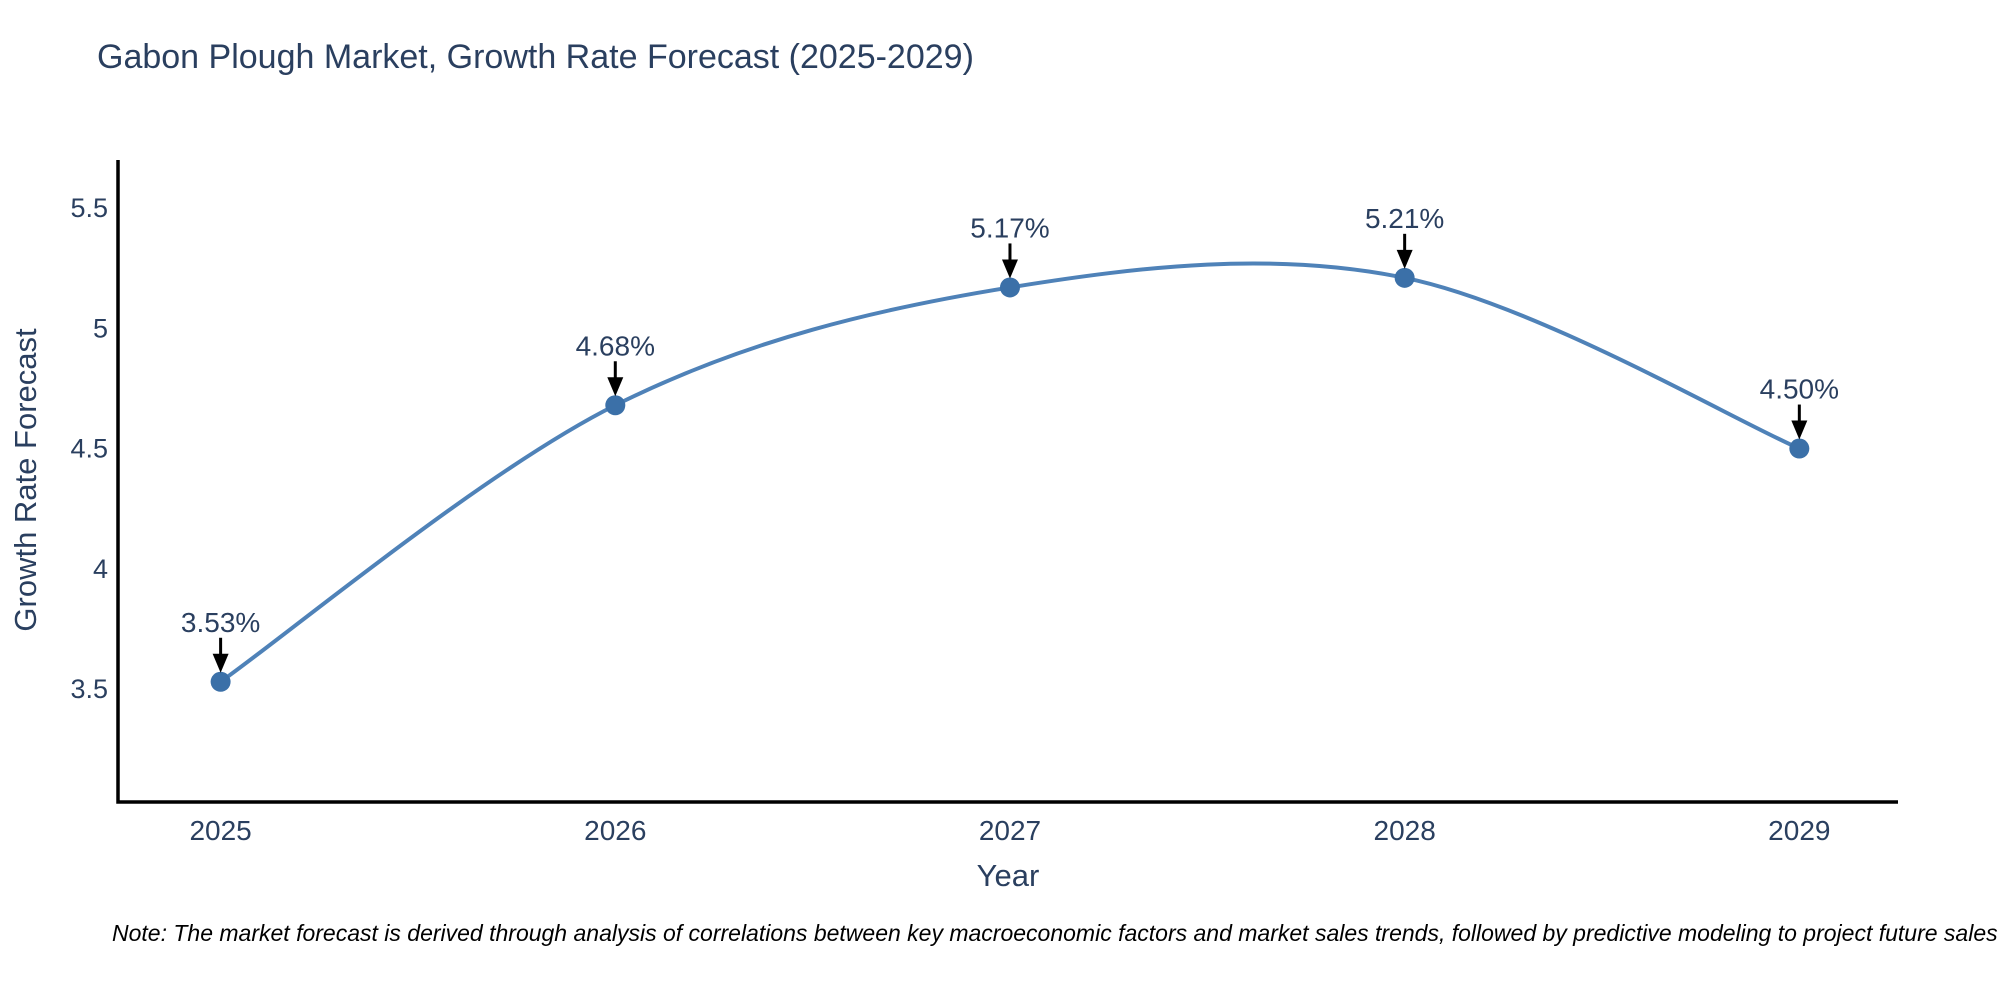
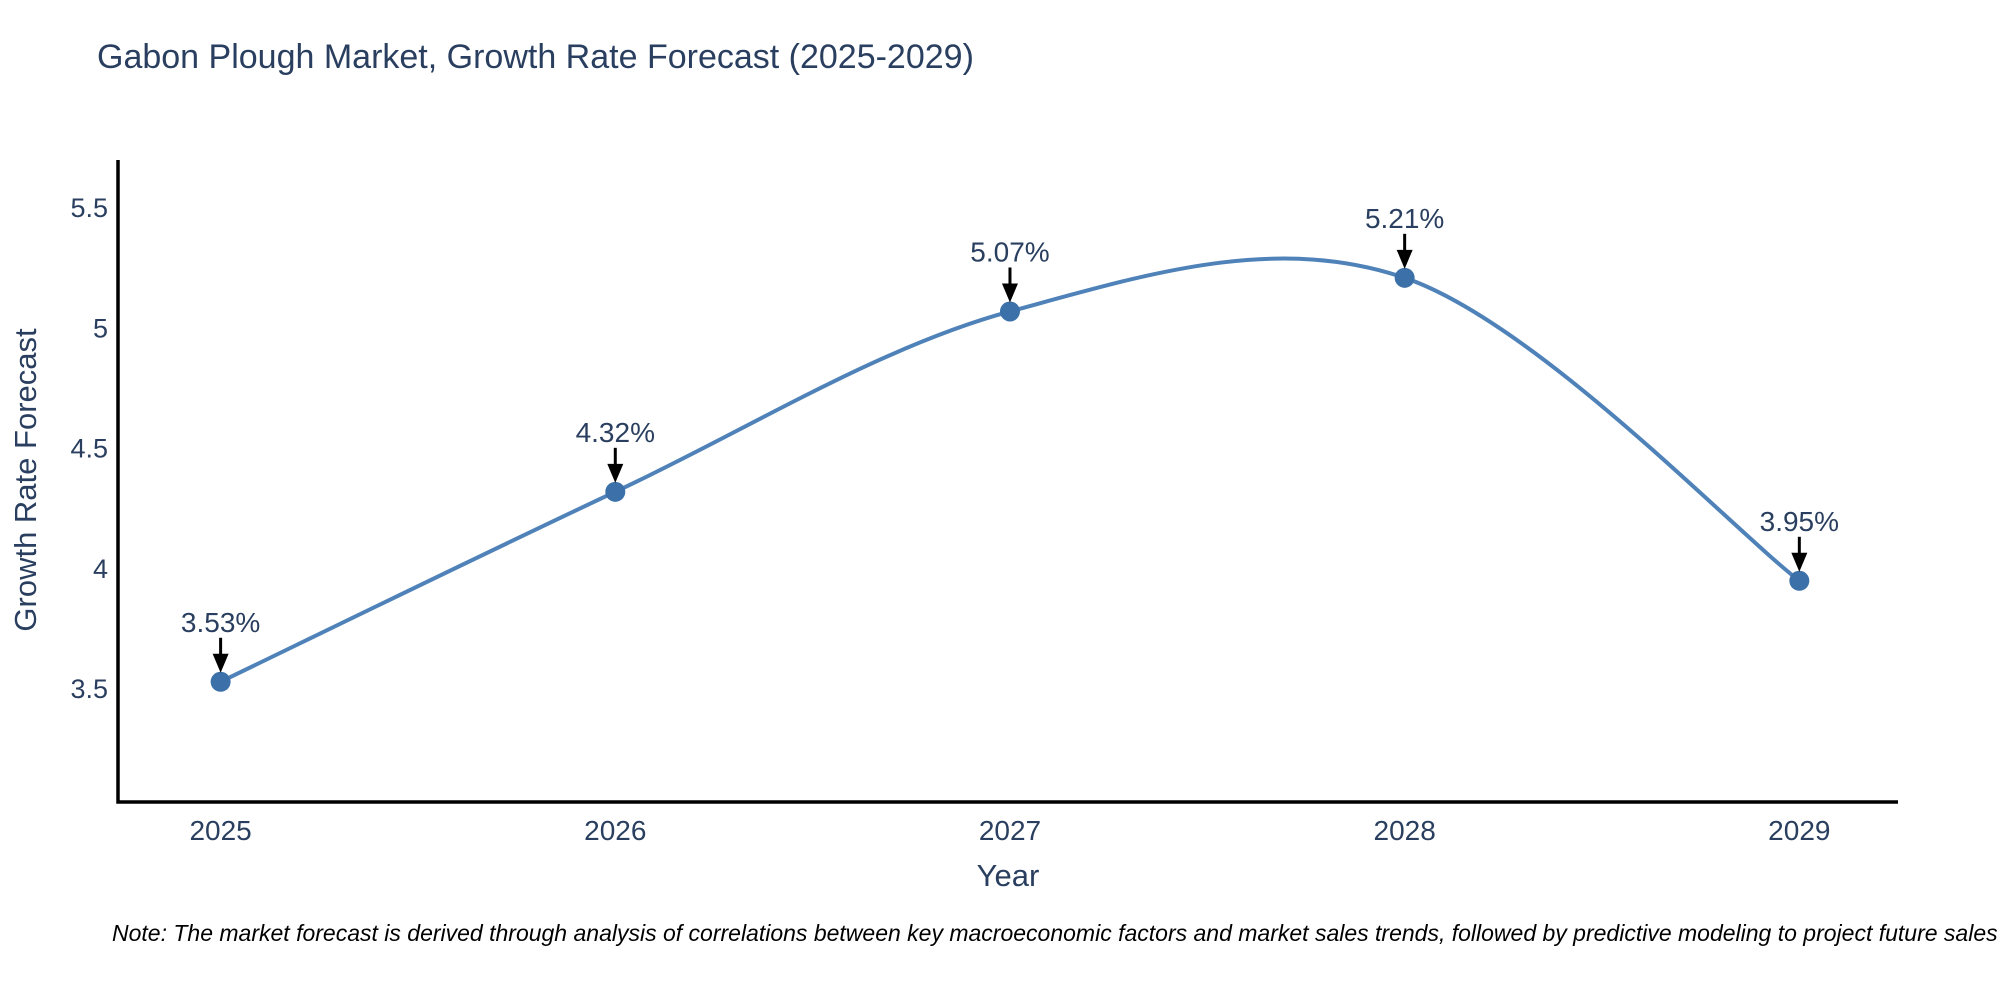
2026: 4.68% -> 4.32%
2027: 5.17% -> 5.07%
2029: 4.50% -> 3.95%
